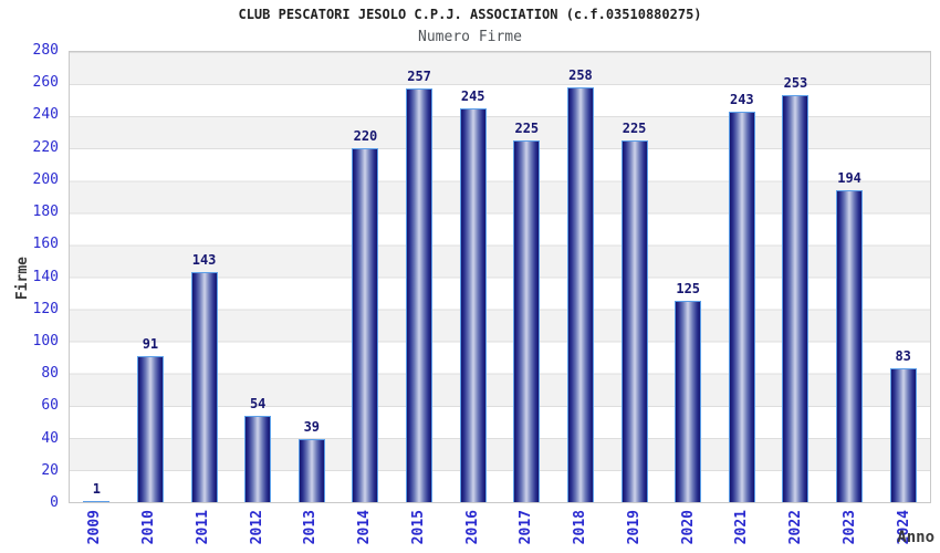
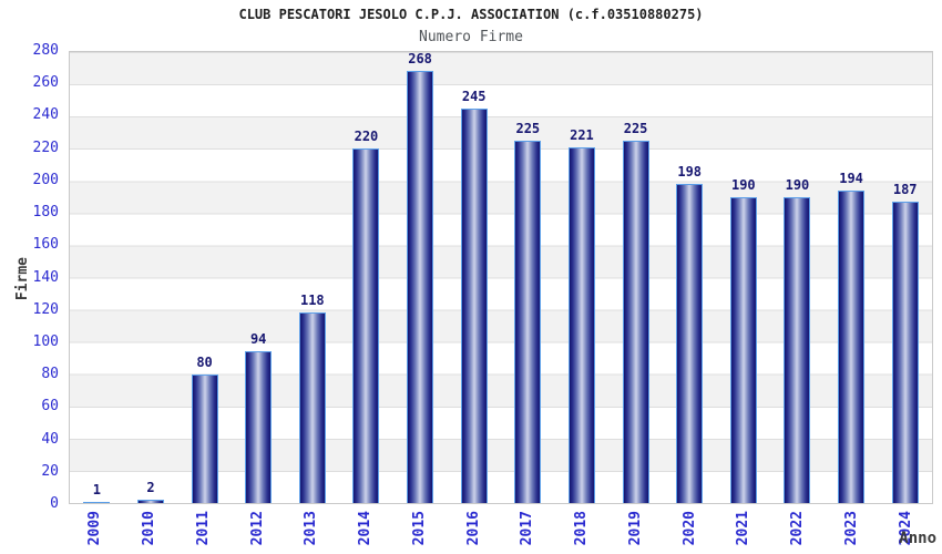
2010: 91 -> 2
2011: 143 -> 80
2012: 54 -> 94
2013: 39 -> 118
2015: 257 -> 268
2018: 258 -> 221
2020: 125 -> 198
2021: 243 -> 190
2022: 253 -> 190
2024: 83 -> 187
